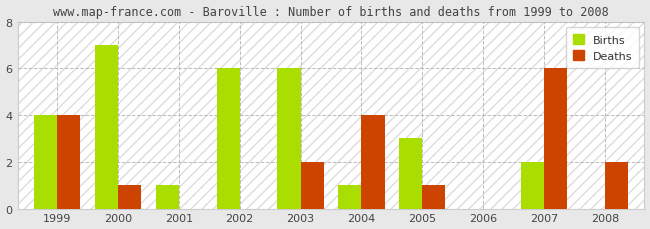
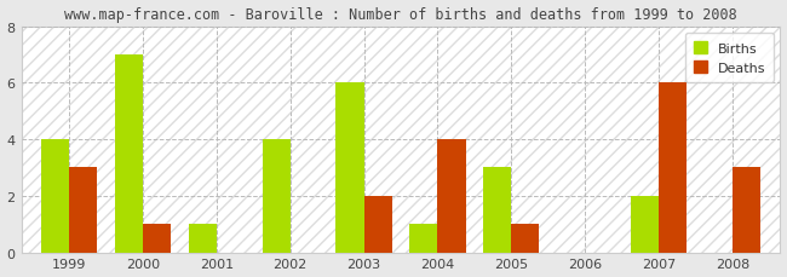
Deaths/1999: 4 -> 3
Births/2002: 6 -> 4
Deaths/2008: 2 -> 3
